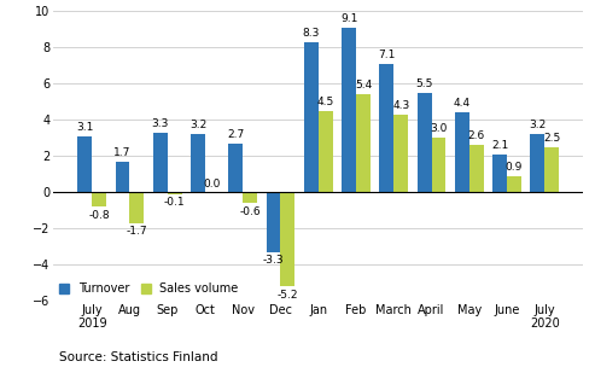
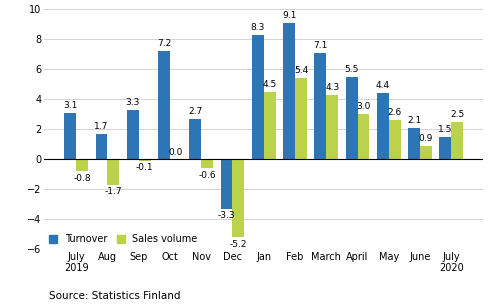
Turnover/Oct: 3.2 -> 7.2
Turnover/July 2020: 3.2 -> 1.5
